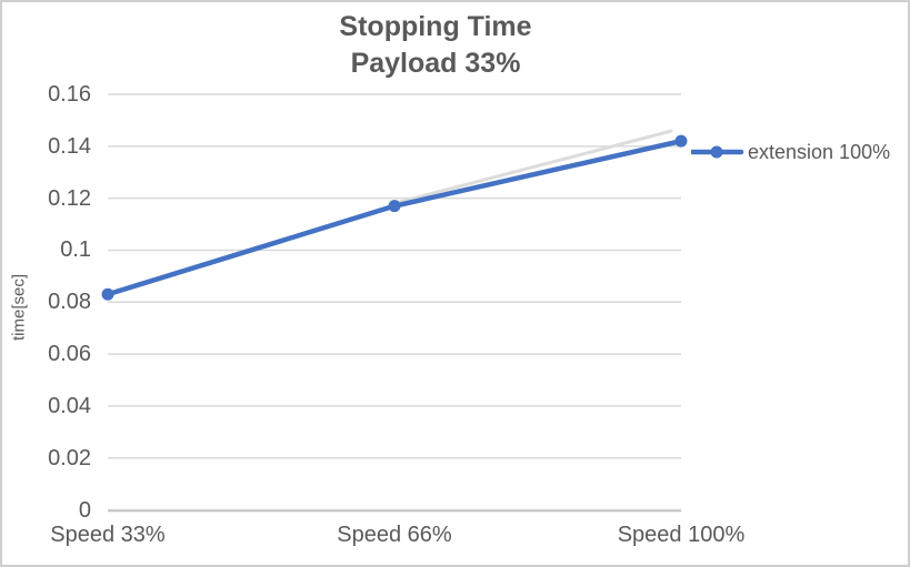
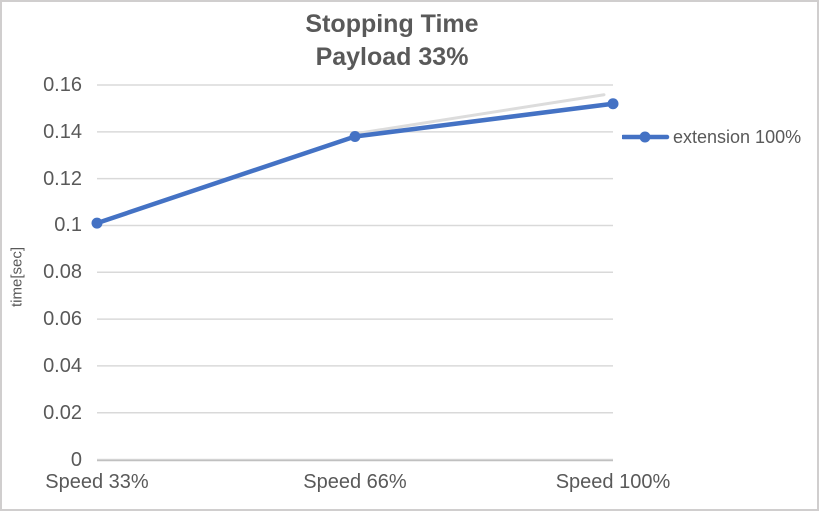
Speed 33%: 0.083 -> 0.101
Speed 66%: 0.117 -> 0.138
Speed 100%: 0.142 -> 0.152
